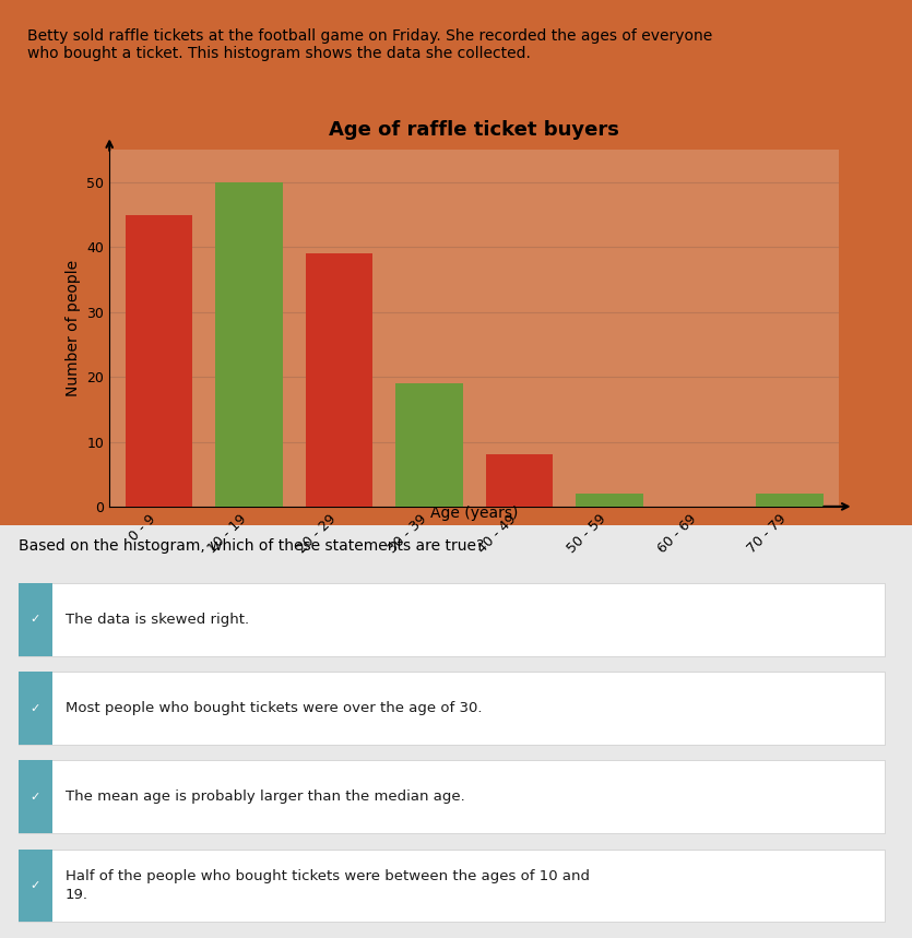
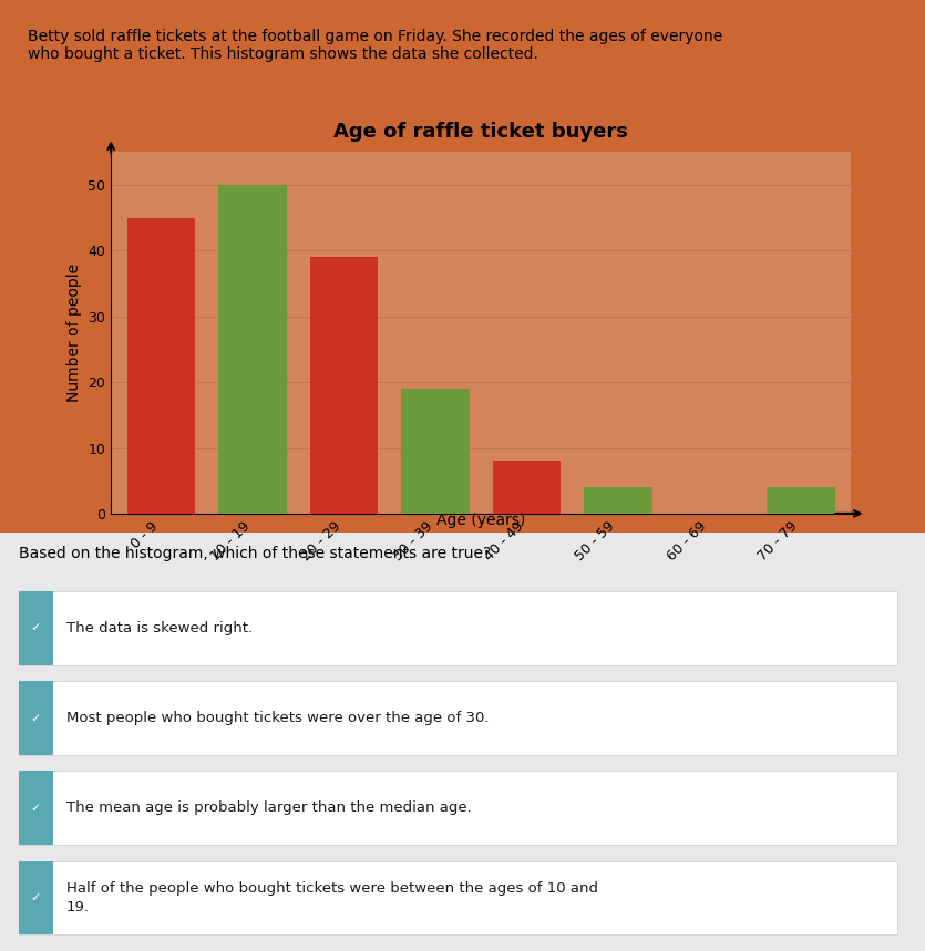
50 - 59: 2 -> 4
70 - 79: 2 -> 4
